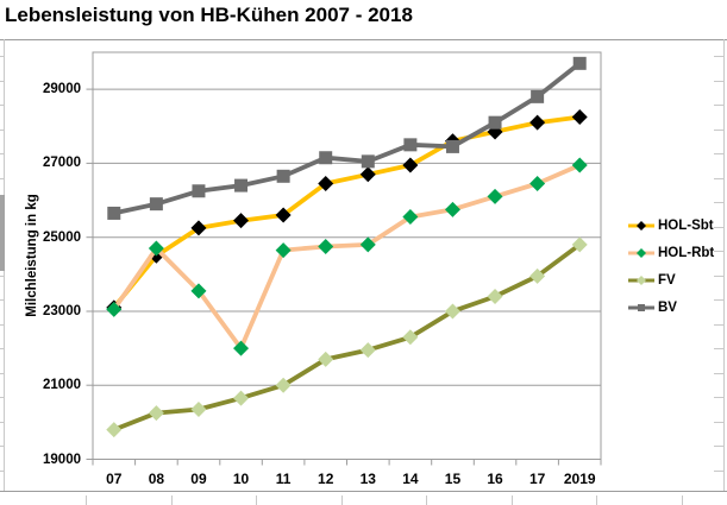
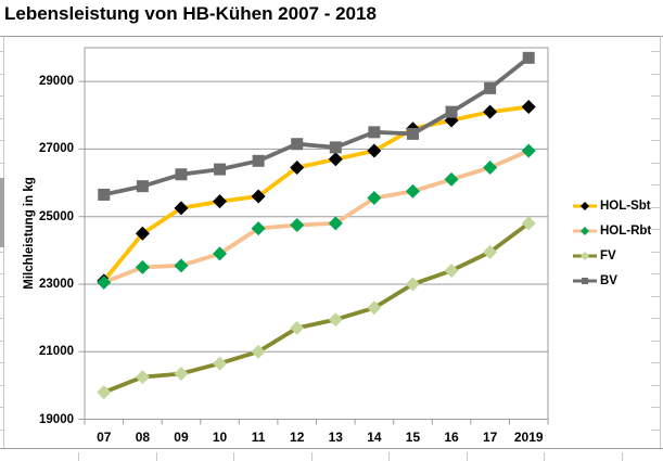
HOL-Rbt/08: 24700 -> 23500
HOL-Rbt/10: 22000 -> 23900
